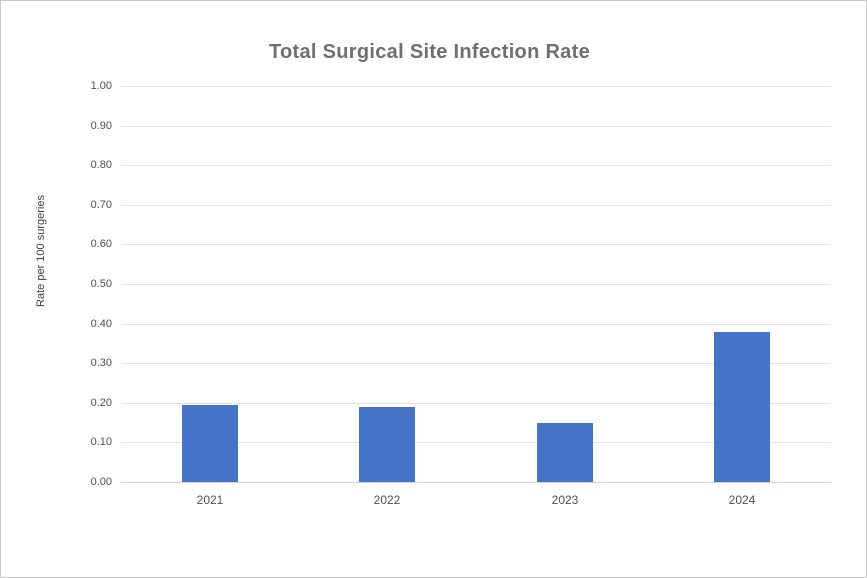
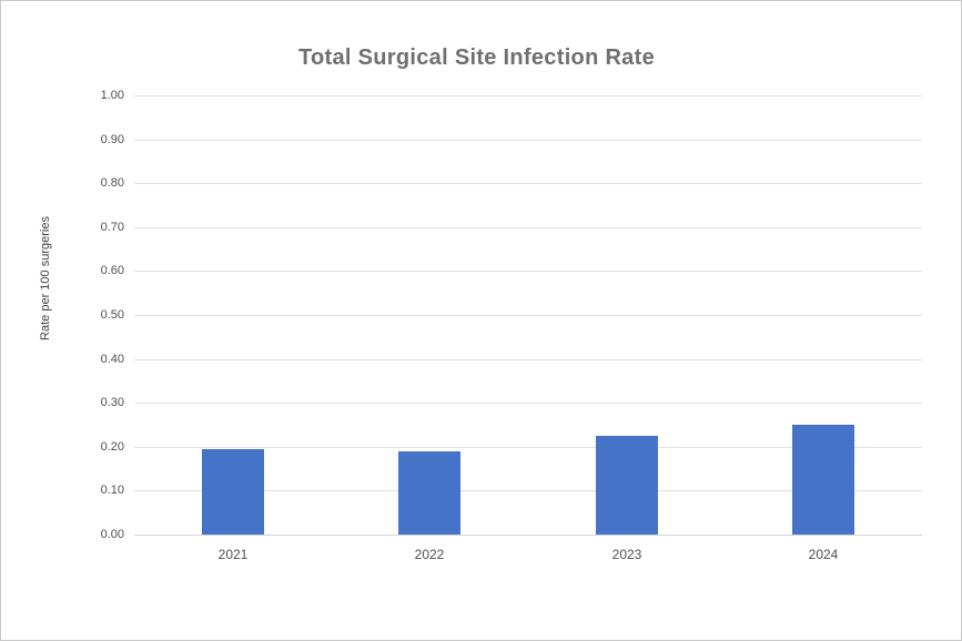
2023: 0.15 -> 0.23
2024: 0.38 -> 0.25
